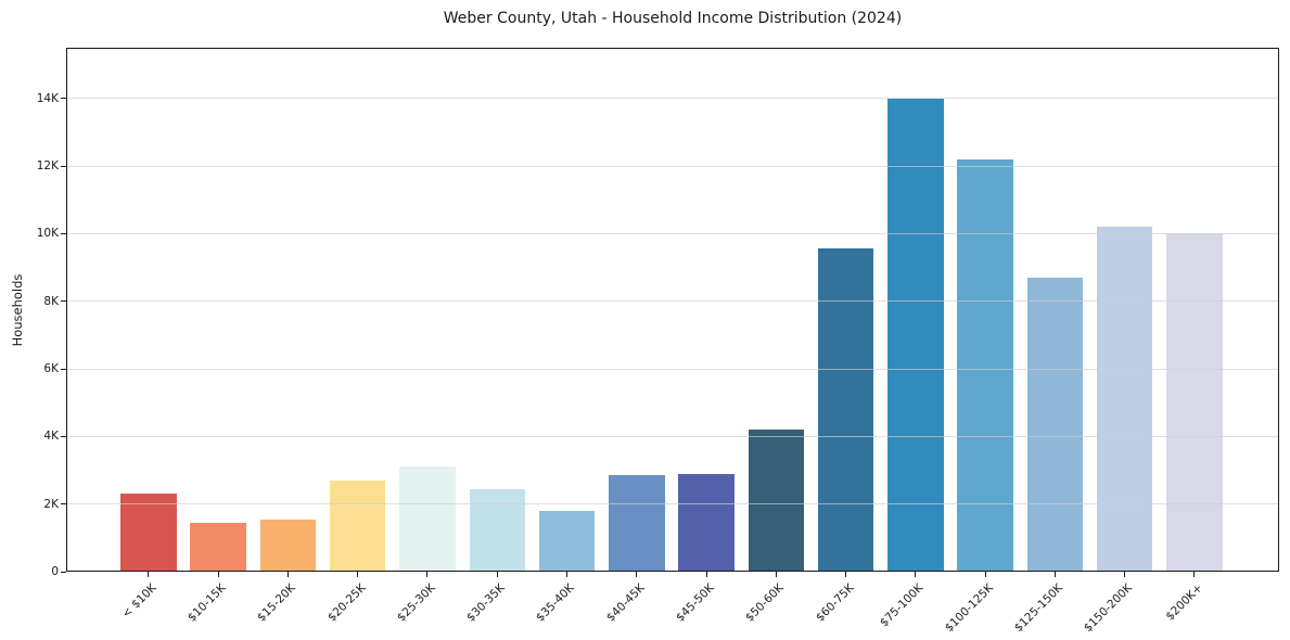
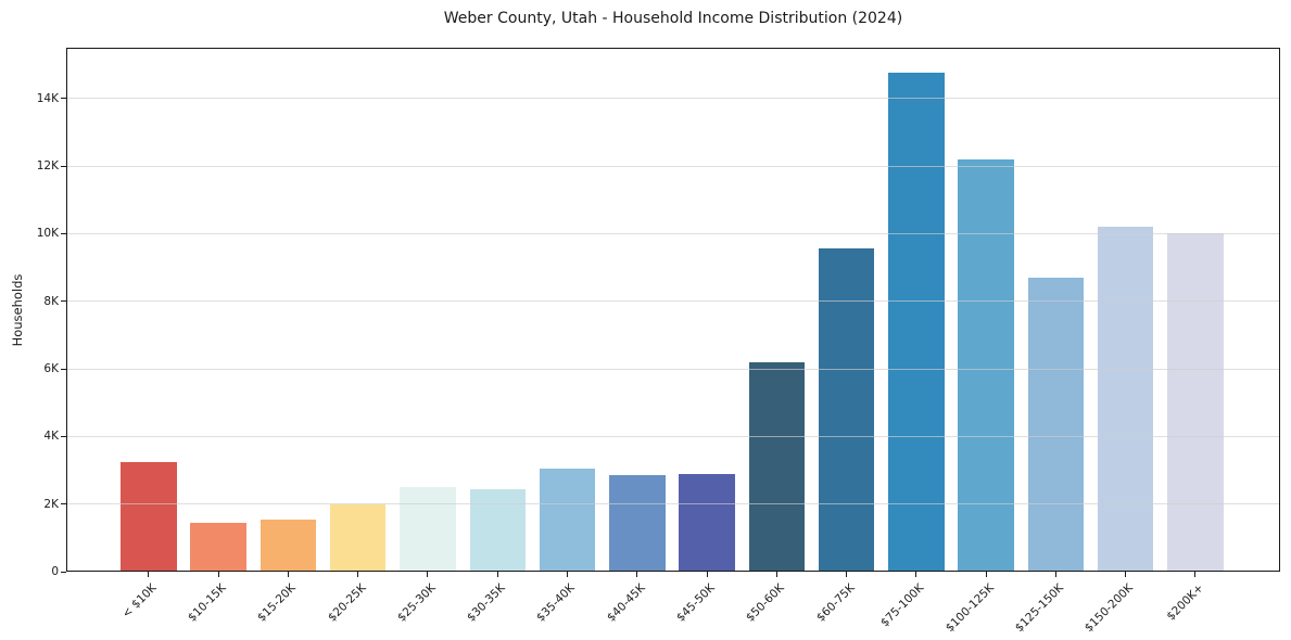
< $10K: 2.3K -> 3.2K
$20-25K: 2.7K -> 2.0K
$25-30K: 3.1K -> 2.5K
$35-40K: 1.8K -> 3.0K
$50-60K: 4.2K -> 6.2K
$75-100K: 14.0K -> 14.8K
